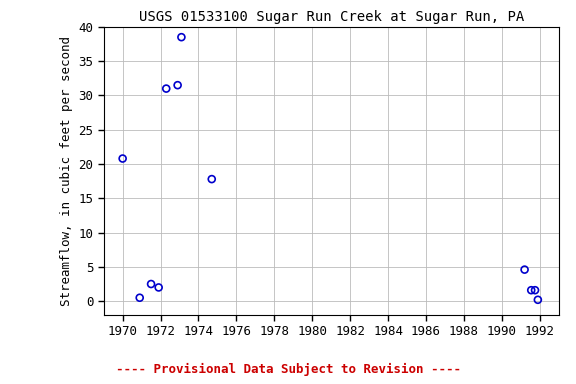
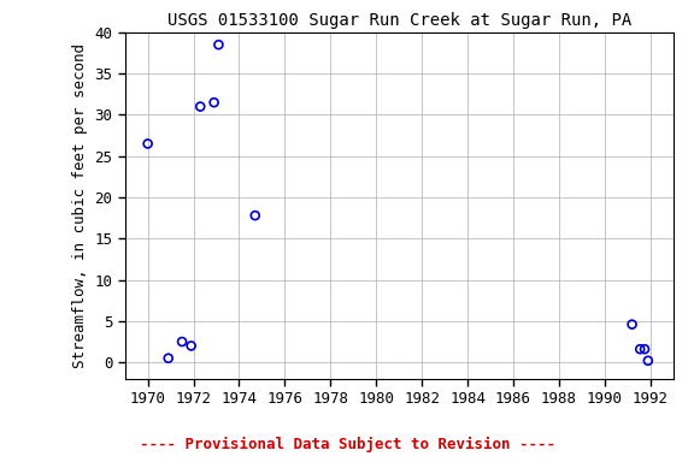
1970: 20.8 -> 26.5
